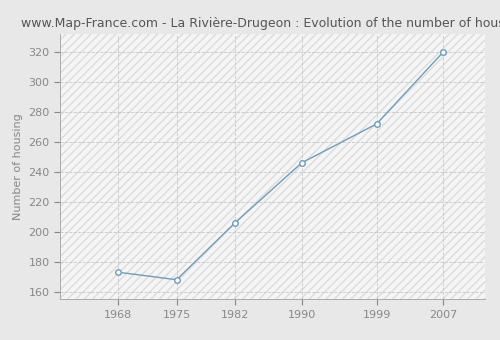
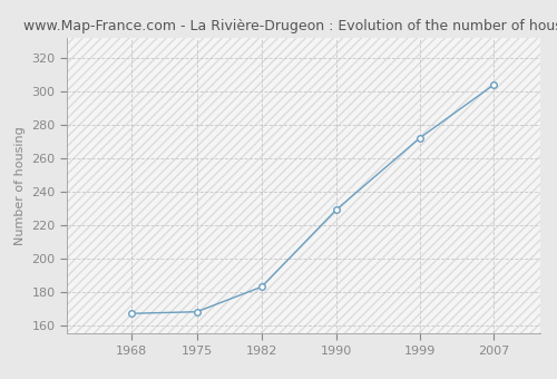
1968: 173 -> 167
1982: 206 -> 183
1990: 246 -> 229
2007: 320 -> 304
